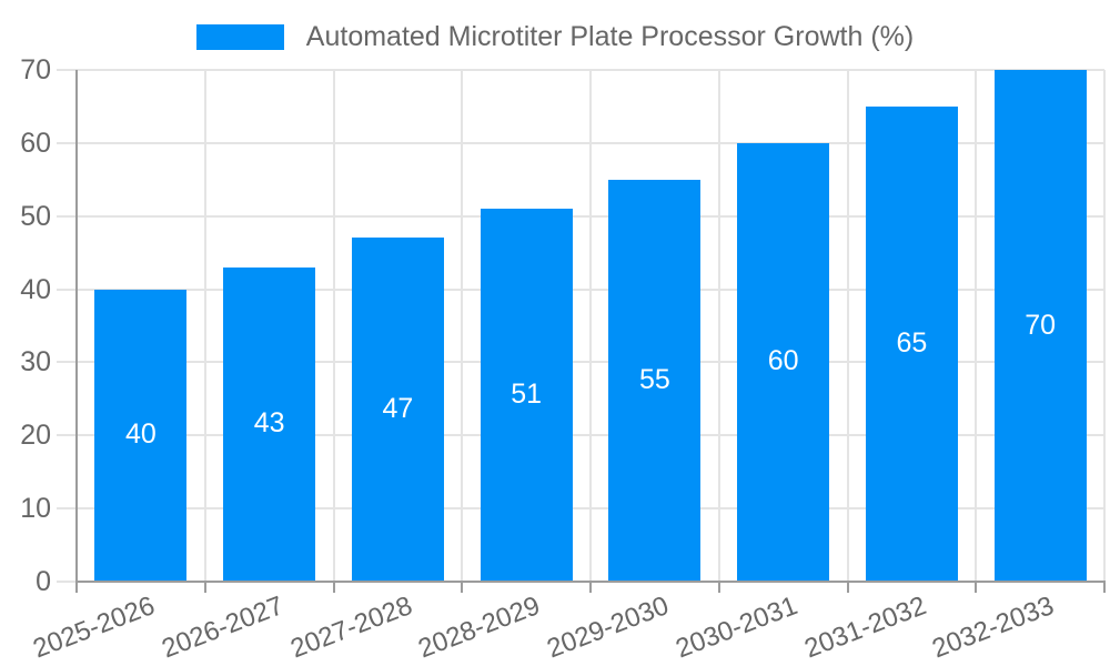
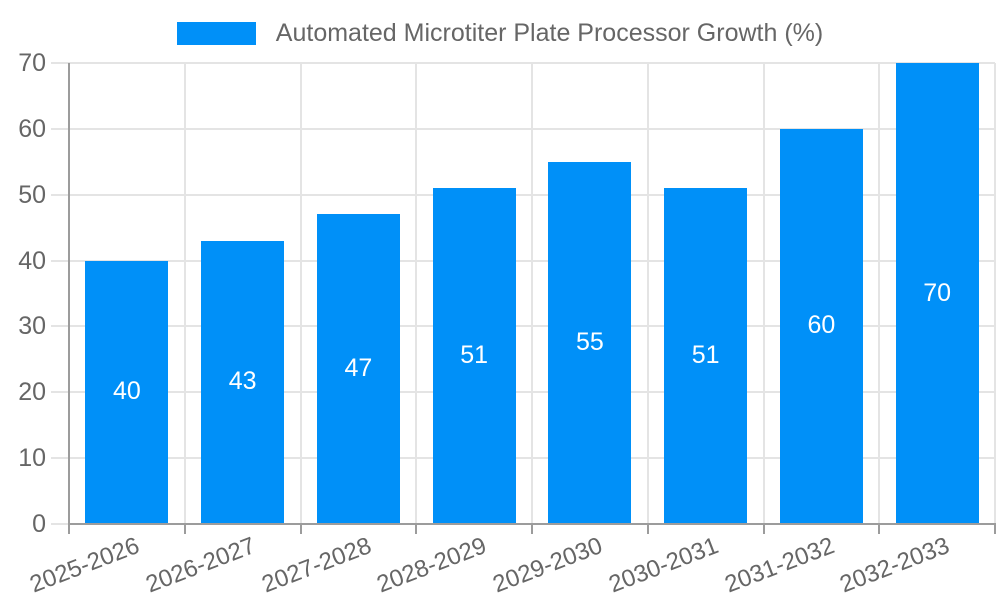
2030-2031: 60 -> 51
2031-2032: 65 -> 60
